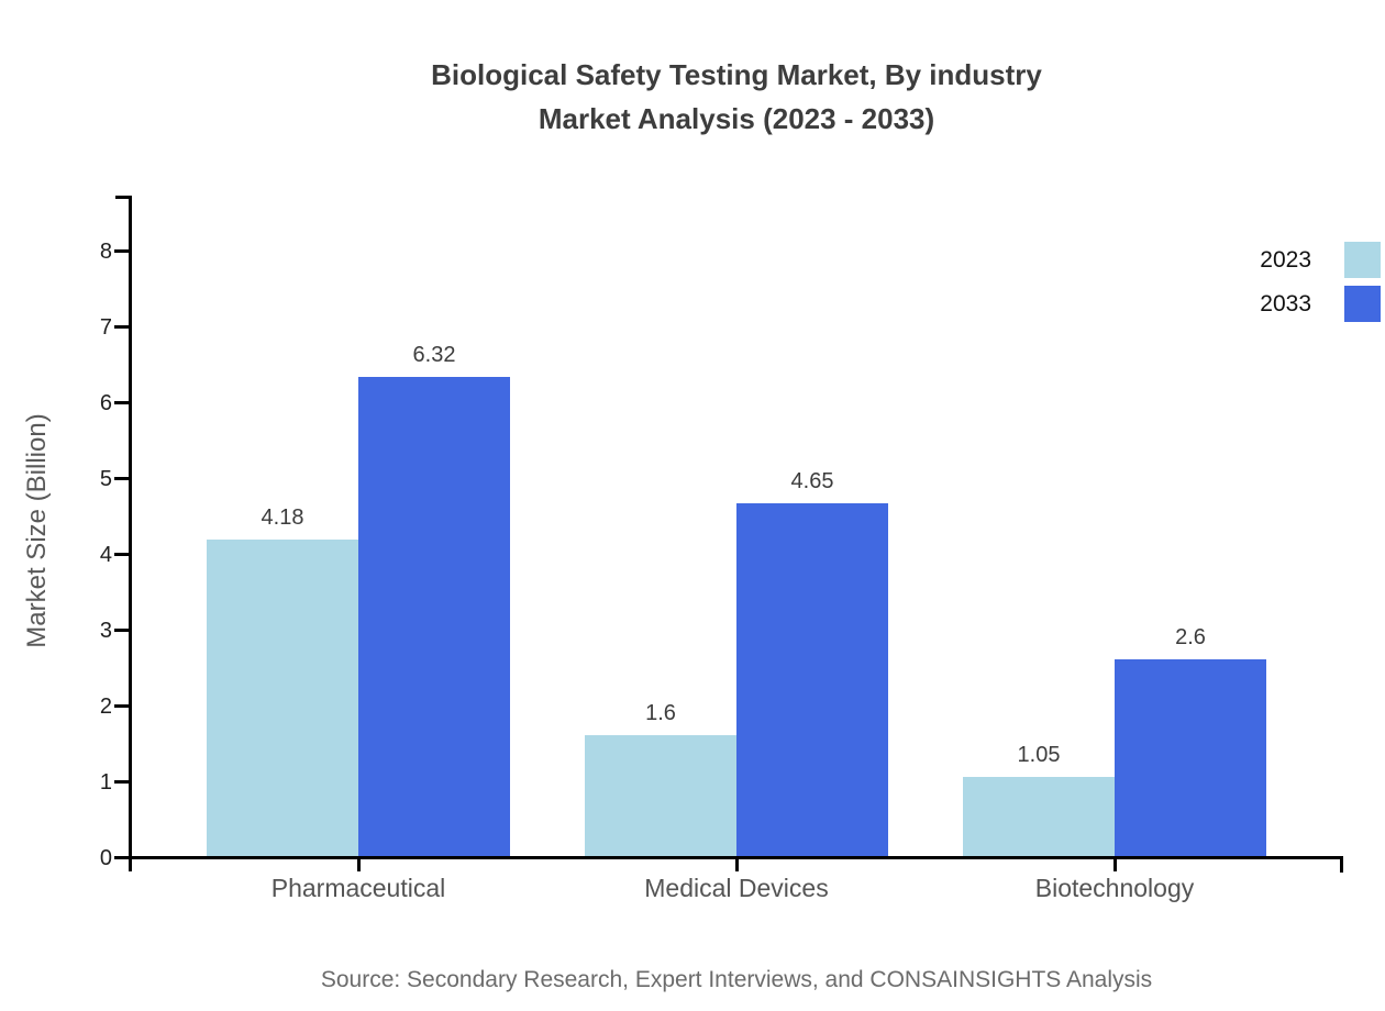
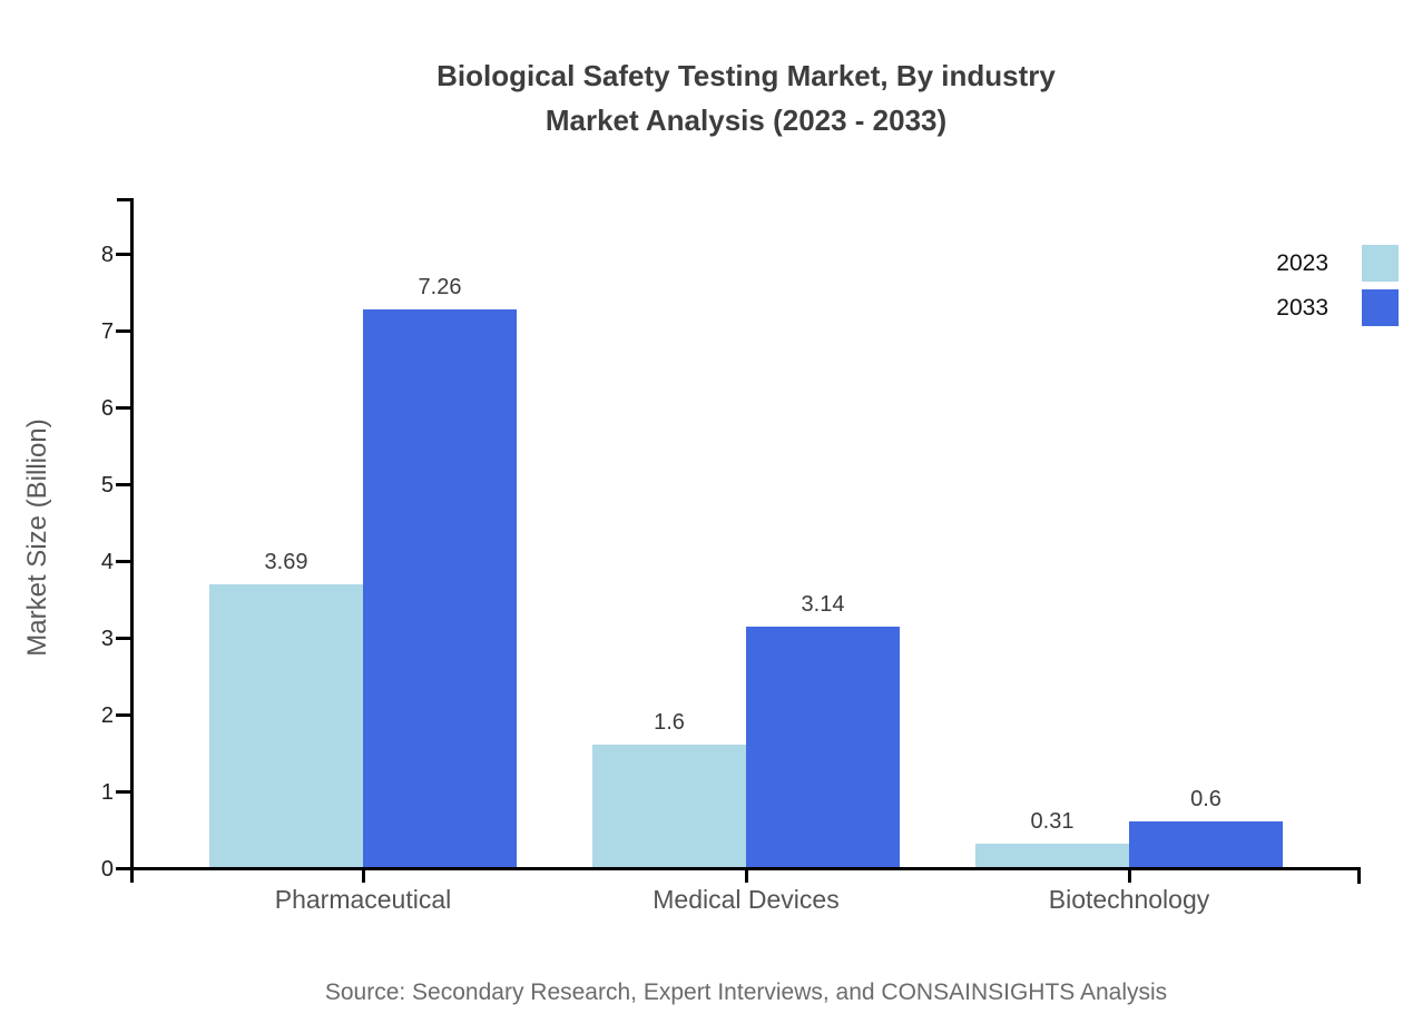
2023/Pharmaceutical: 4.18 -> 3.69
2033/Pharmaceutical: 6.32 -> 7.26
2033/Medical Devices: 4.65 -> 3.14
2023/Biotechnology: 1.05 -> 0.31
2033/Biotechnology: 2.6 -> 0.6
